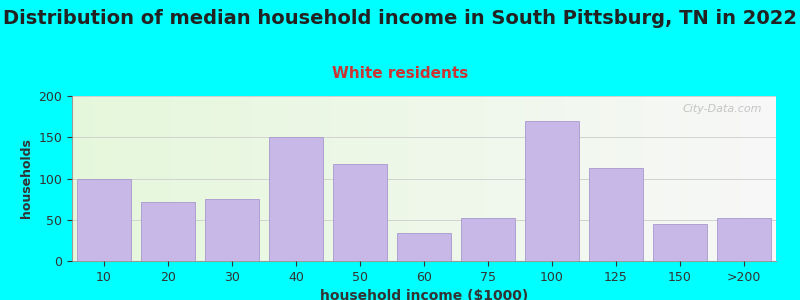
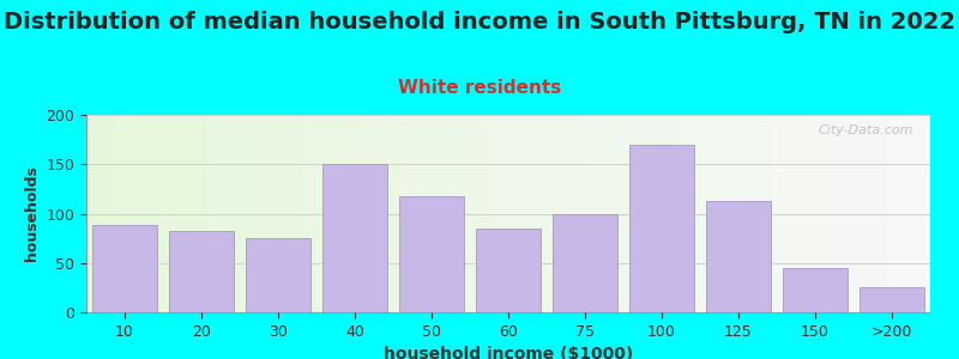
10: 100 -> 88
20: 72 -> 82
60: 34 -> 85
75: 52 -> 100
>200: 52 -> 25
